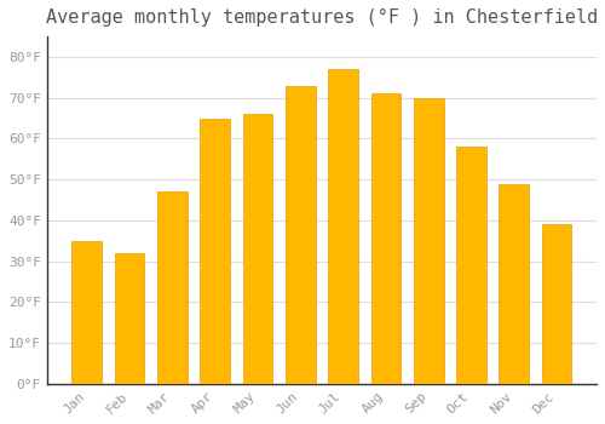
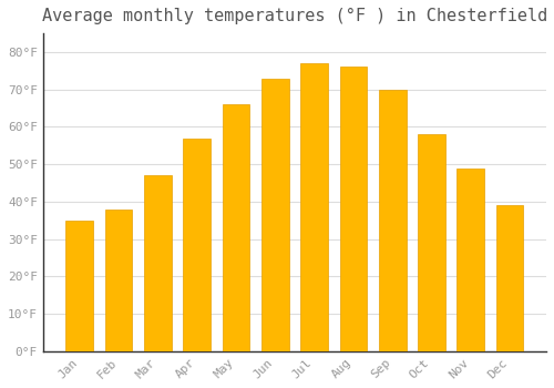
Feb: 32°F -> 38°F
Apr: 65°F -> 57°F
Aug: 71°F -> 76°F
